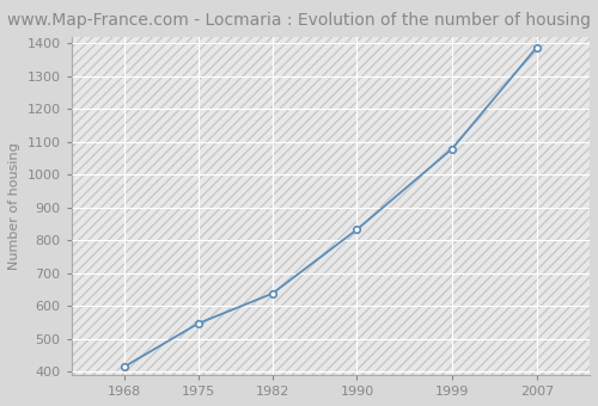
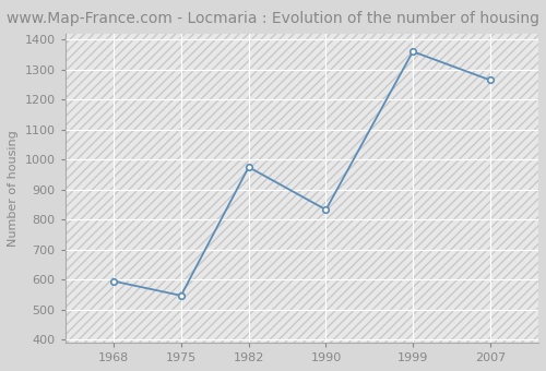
1968: 415 -> 595
1982: 638 -> 975
1999: 1079 -> 1360
2007: 1388 -> 1265
